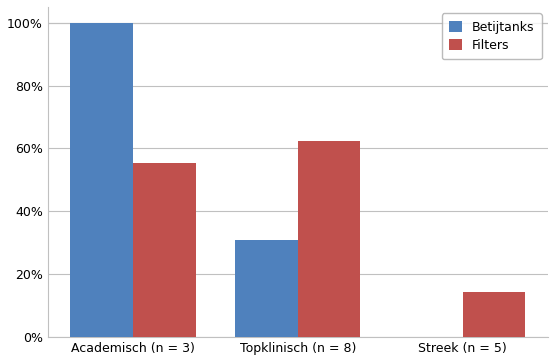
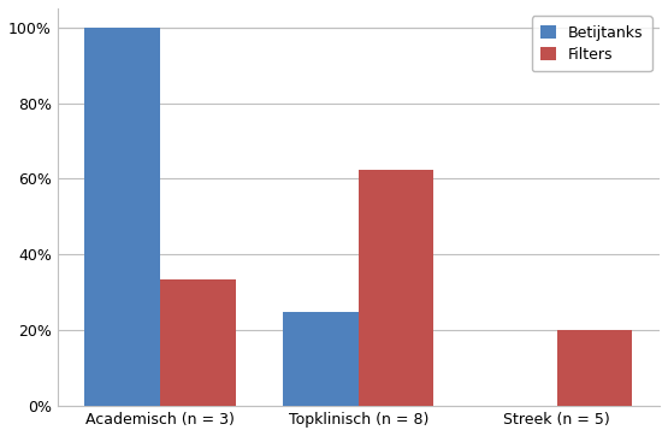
Filters/Academisch (n = 3): 55.5% -> 33.3%
Betijtanks/Topklinisch (n = 8): 31% -> 25%
Filters/Streek (n = 5): 14.5% -> 20.0%
